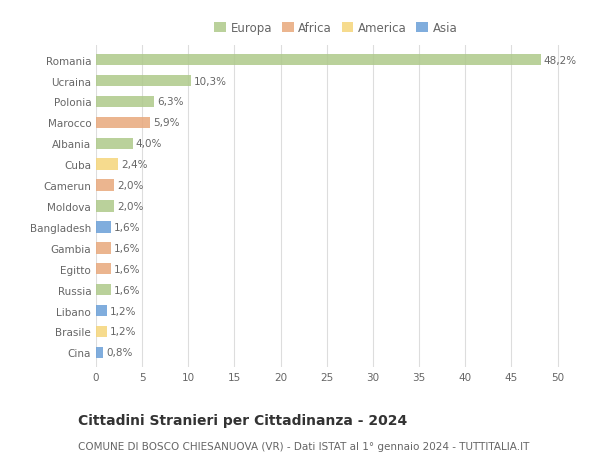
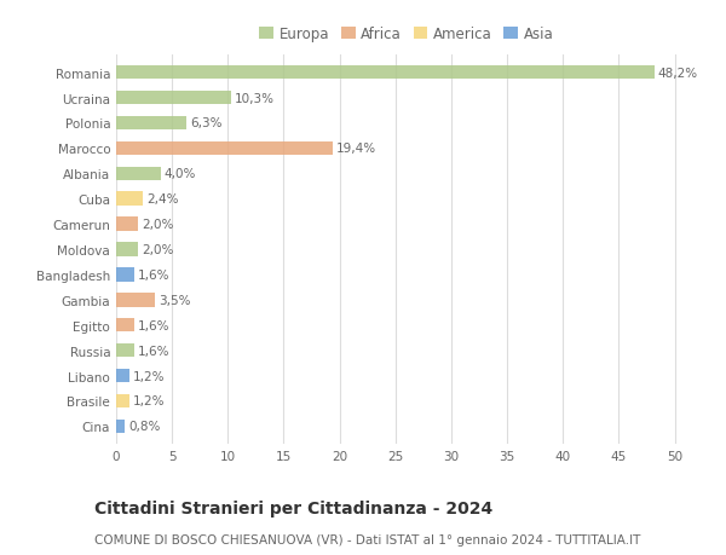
Marocco: 5,9% -> 19,4%
Gambia: 1,6% -> 3,5%
